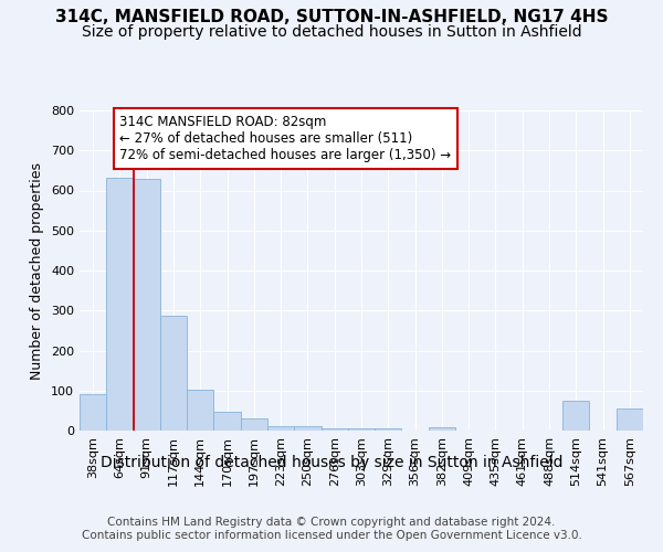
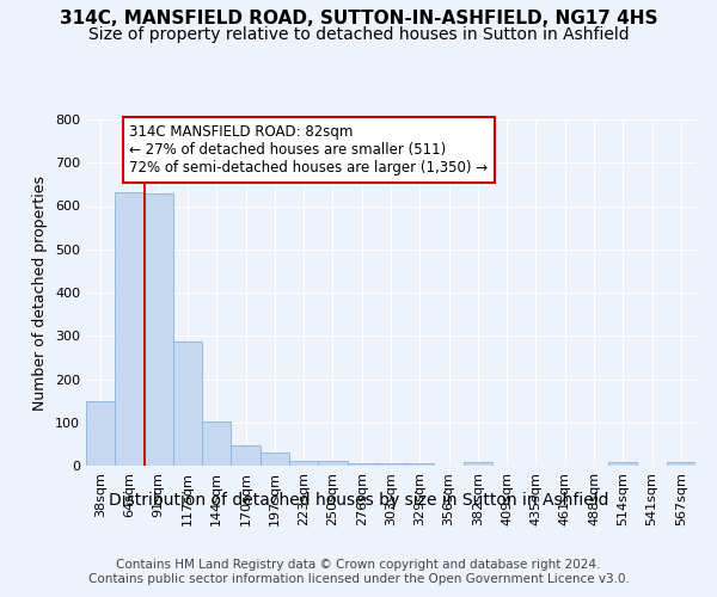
38sqm: 90 -> 148
514sqm: 75 -> 8
567sqm: 55 -> 8
